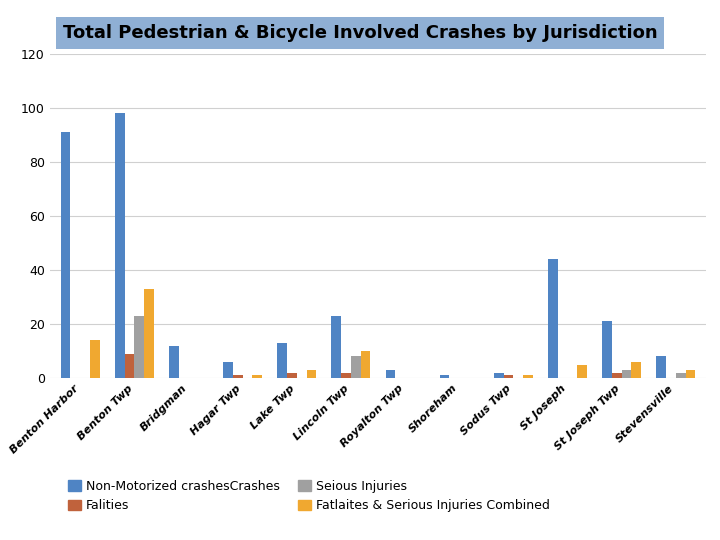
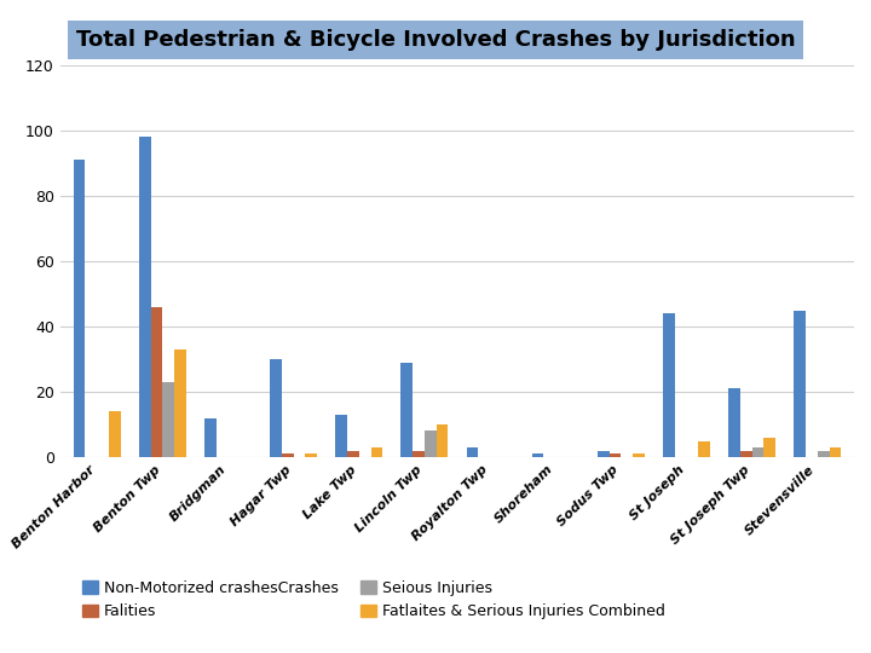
Falities/Benton Twp: 9 -> 46
Non-Motorized crashesCrashes/Hagar Twp: 6 -> 30
Non-Motorized crashesCrashes/Lincoln Twp: 23 -> 29
Non-Motorized crashesCrashes/Stevensville: 8 -> 45
